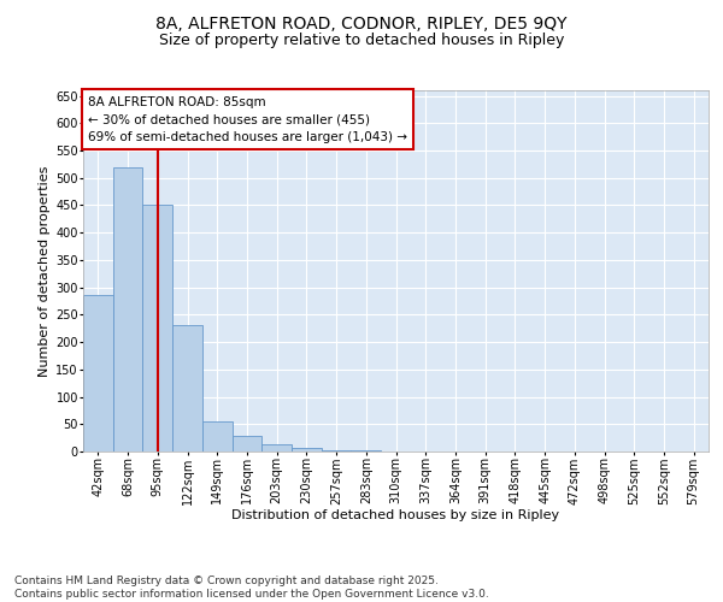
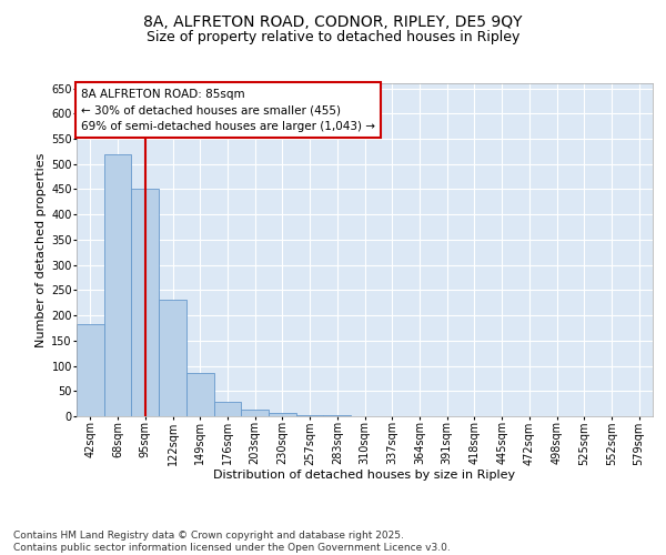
42sqm: 285 -> 182
149sqm: 55 -> 85
